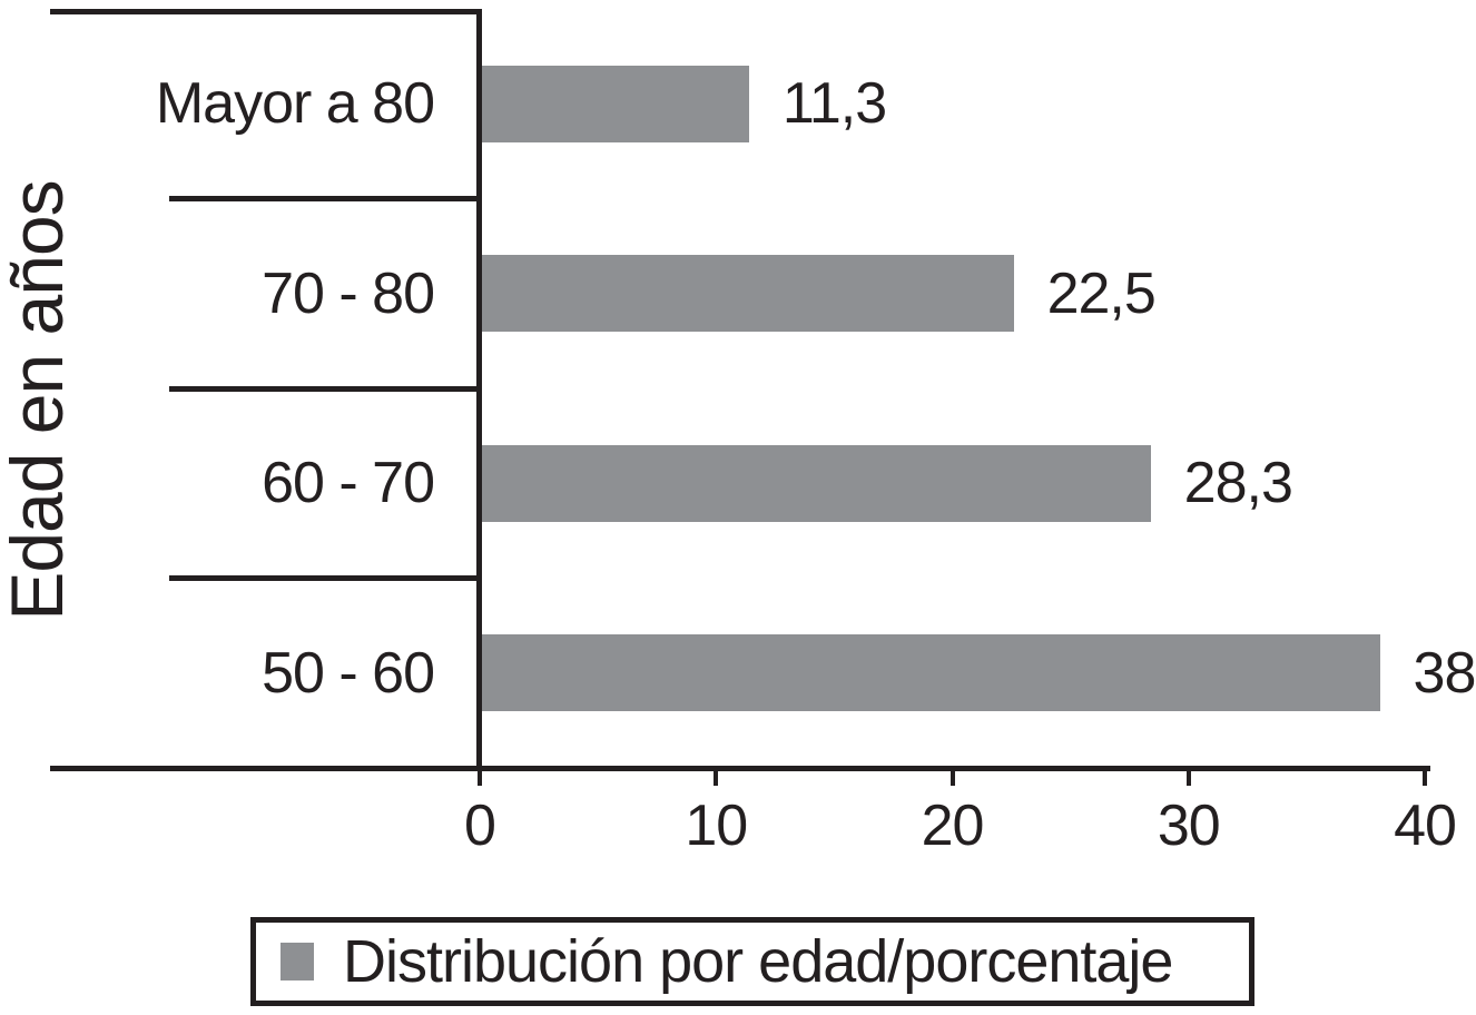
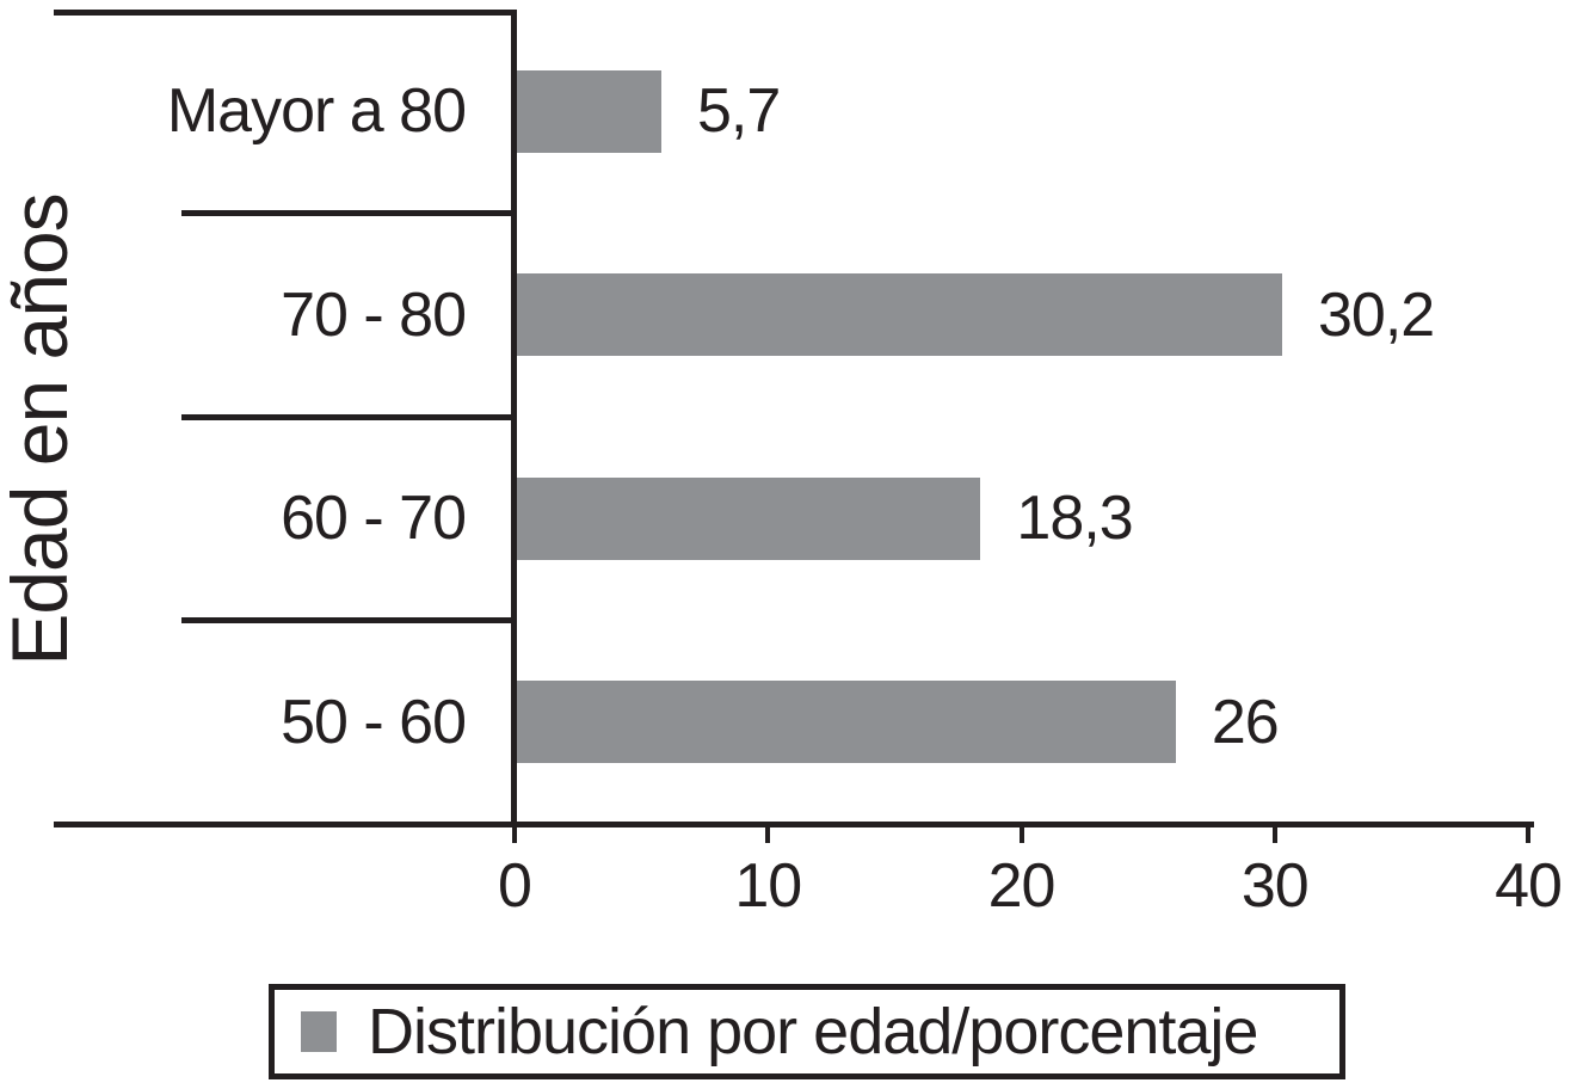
Mayor a 80: 11,3 -> 5,7
70 - 80: 22,5 -> 30,2
60 - 70: 28,3 -> 18,3
50 - 60: 38 -> 26
